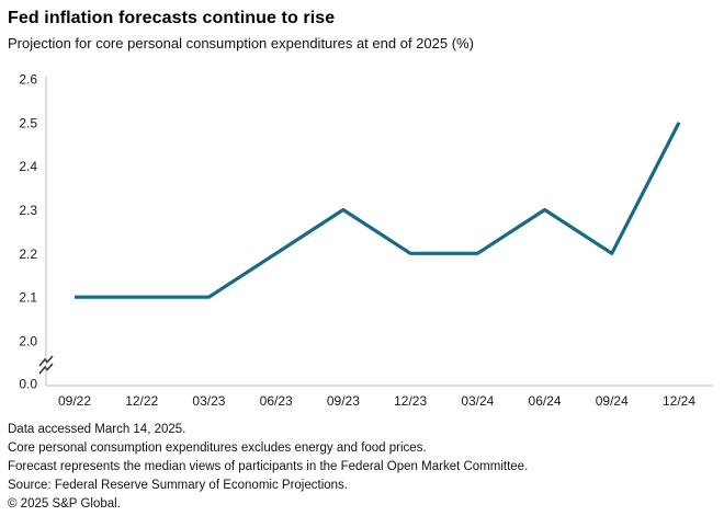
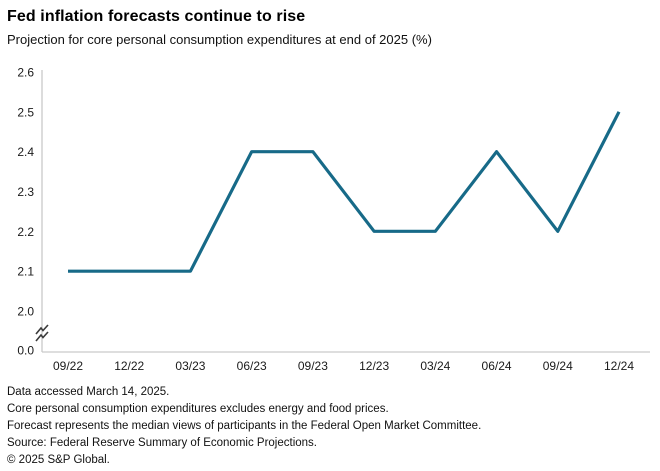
06/23: 2.2 -> 2.4
09/23: 2.3 -> 2.4
06/24: 2.3 -> 2.4
